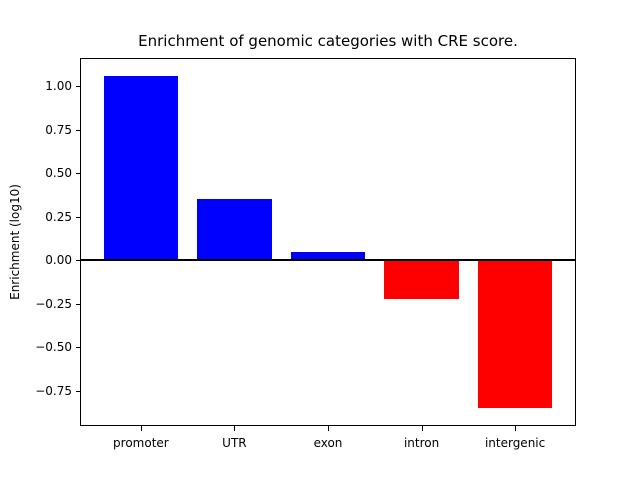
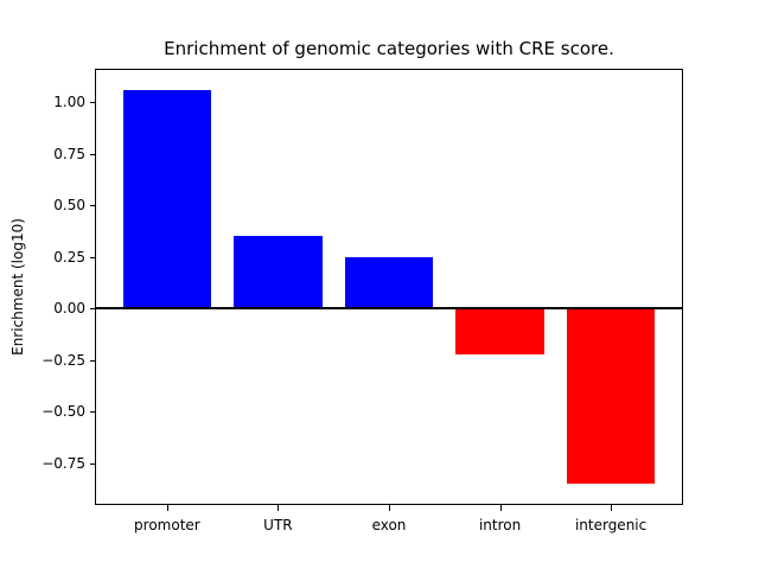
exon: 0.05 -> 0.25
